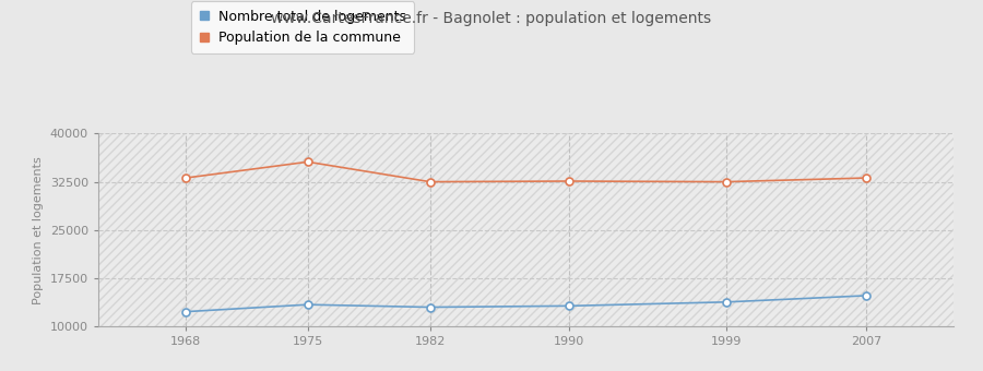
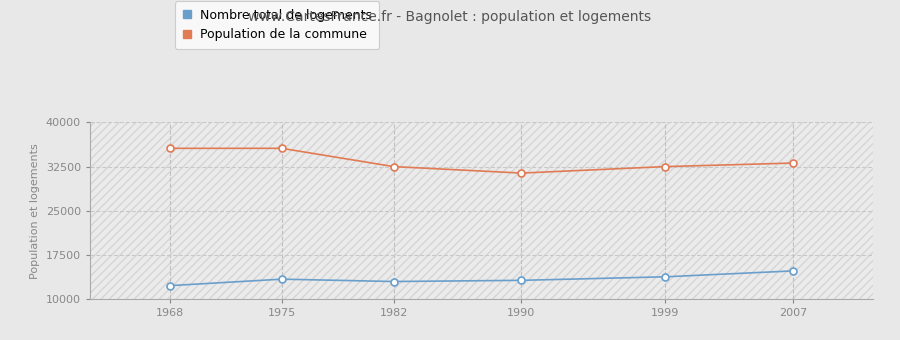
Population de la commune/1968: 33100 -> 35600
Population de la commune/1990: 32600 -> 31400
